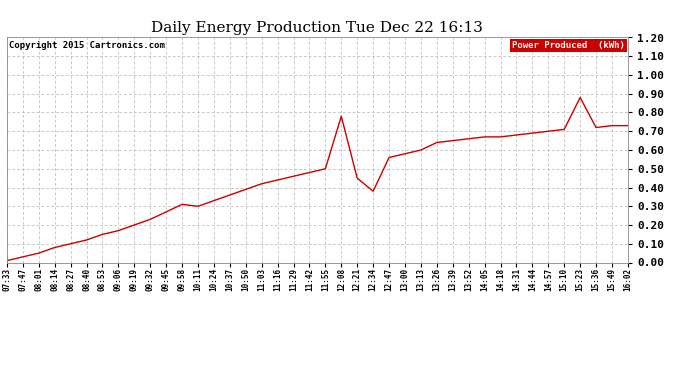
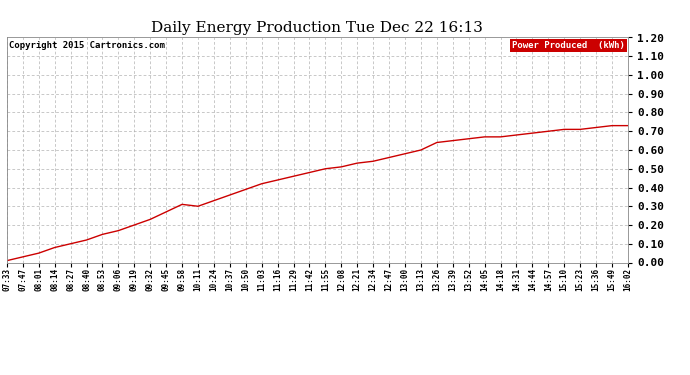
12:08: 0.78 -> 0.51
12:21: 0.45 -> 0.53
12:34: 0.38 -> 0.54
15:23: 0.88 -> 0.71
